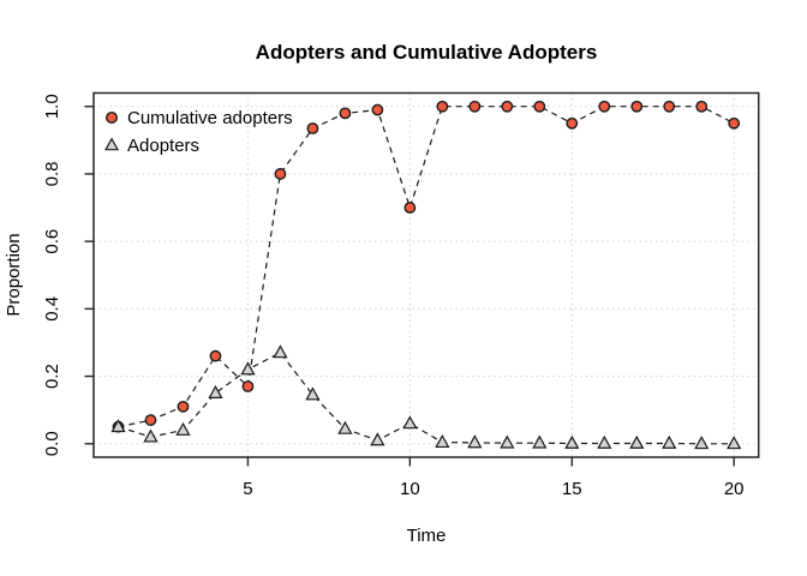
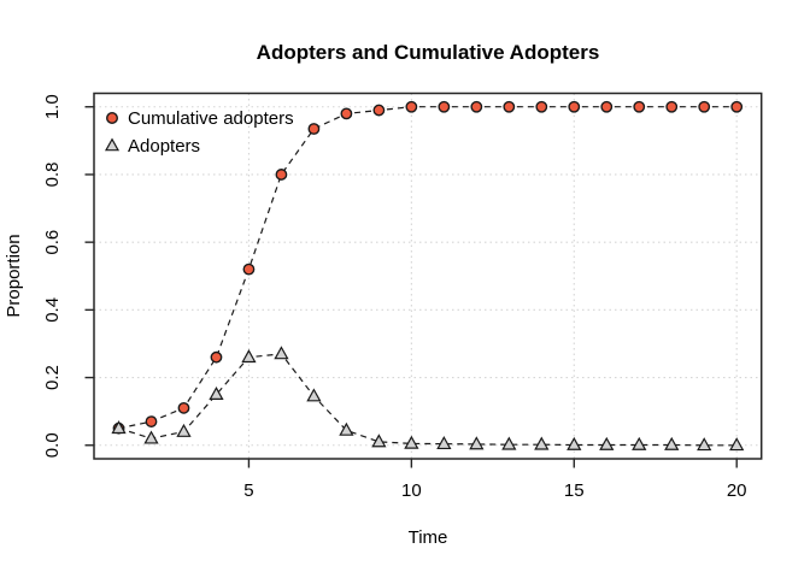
Cumulative adopters/5: 0.17 -> 0.52
Adopters/5: 0.22 -> 0.26
Cumulative adopters/10: 0.70 -> 1.00
Adopters/10: 0.06 -> 0.01
Cumulative adopters/15: 0.95 -> 1.00
Cumulative adopters/20: 0.95 -> 1.00
